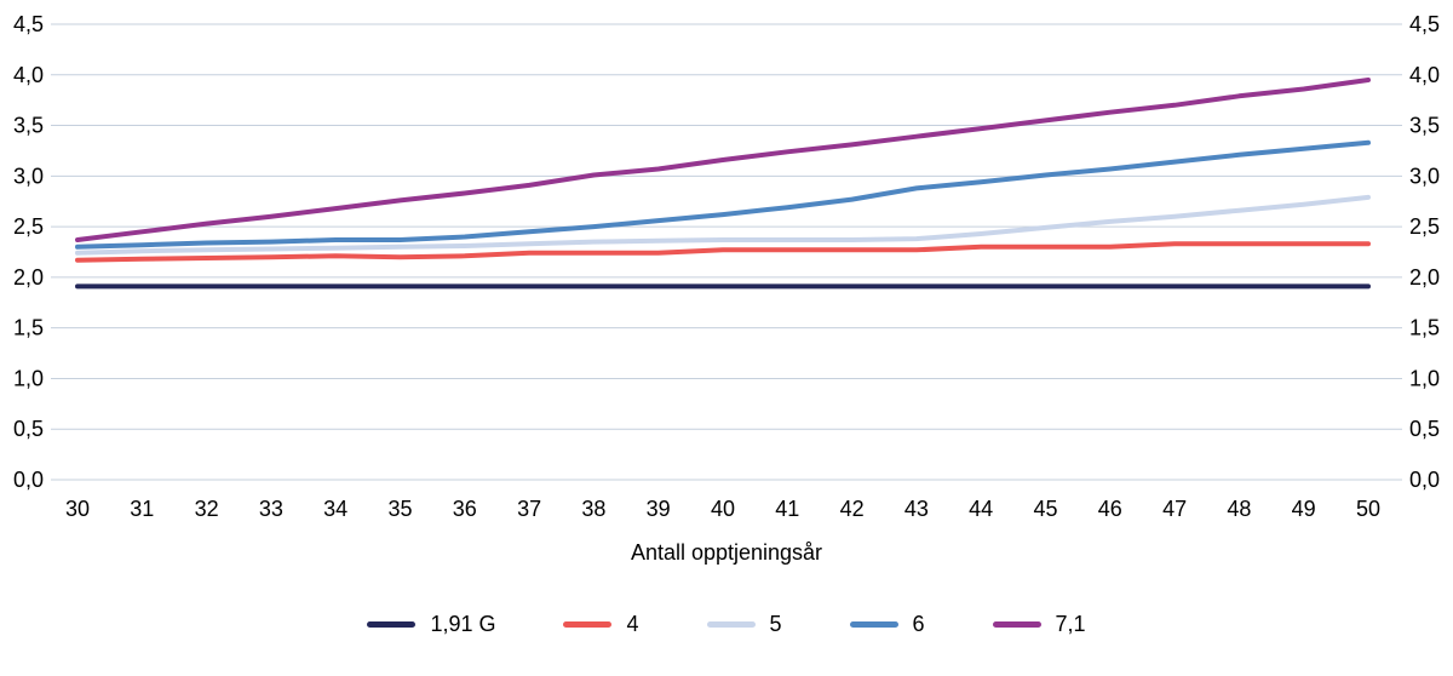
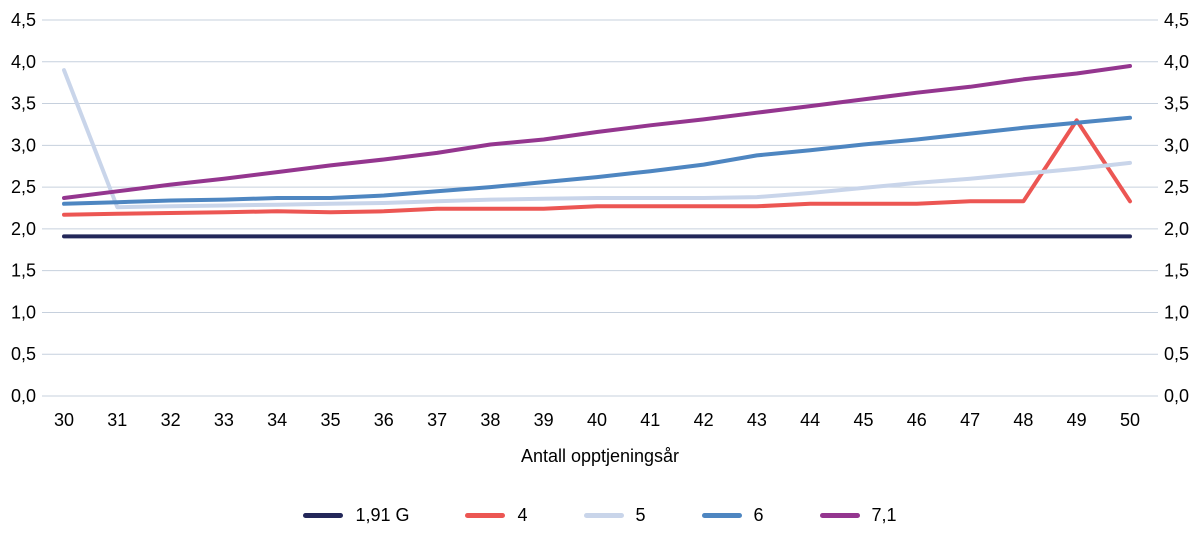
5/30: 2,2 -> 3,9
4/49: 2,3 -> 3,3
